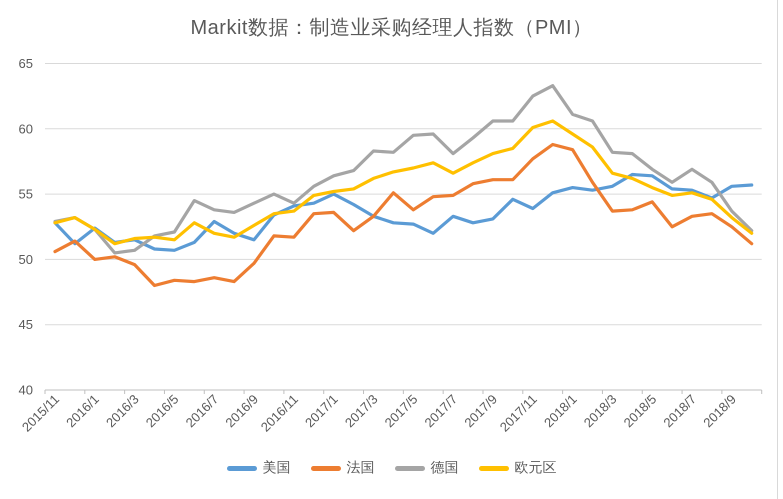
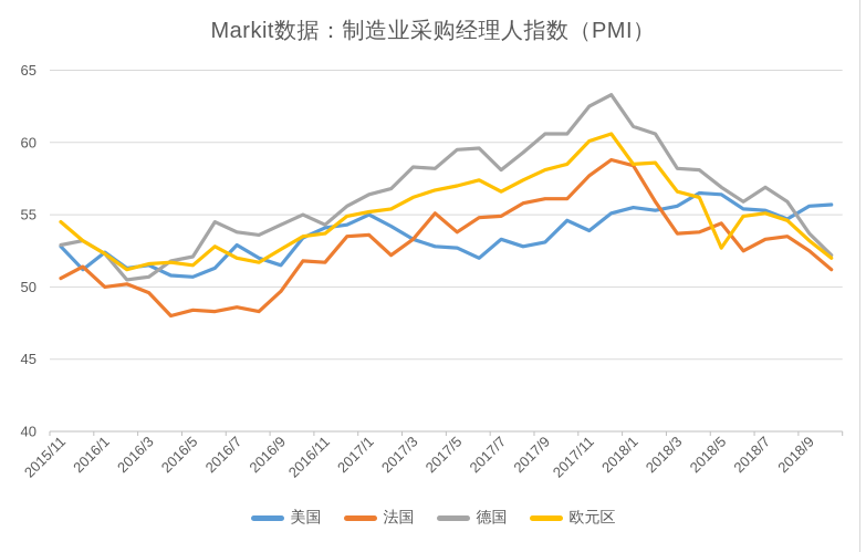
欧元区/2015/11: 52.8 -> 54.5
欧元区/2018/1: 59.6 -> 58.5
欧元区/2018/5: 55.5 -> 52.7
